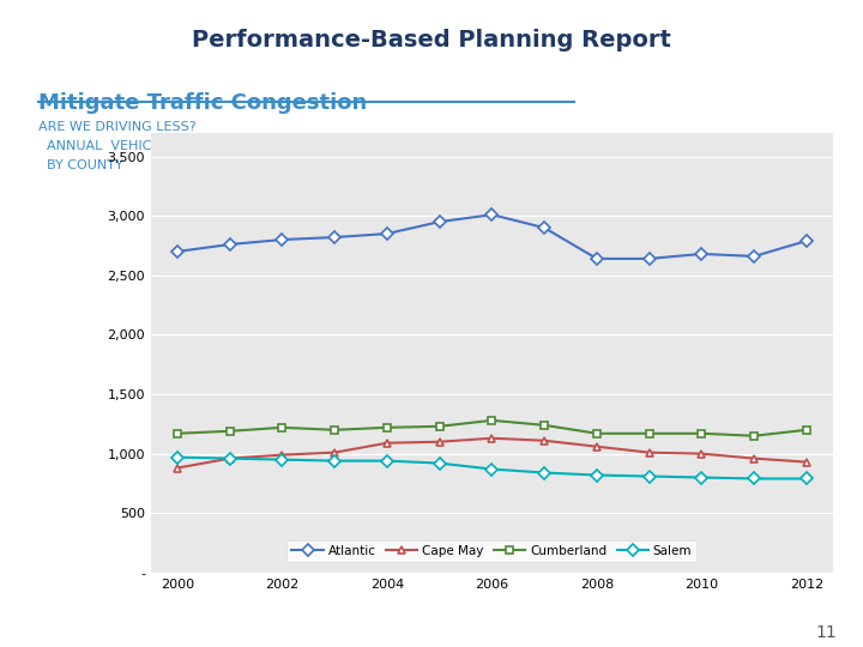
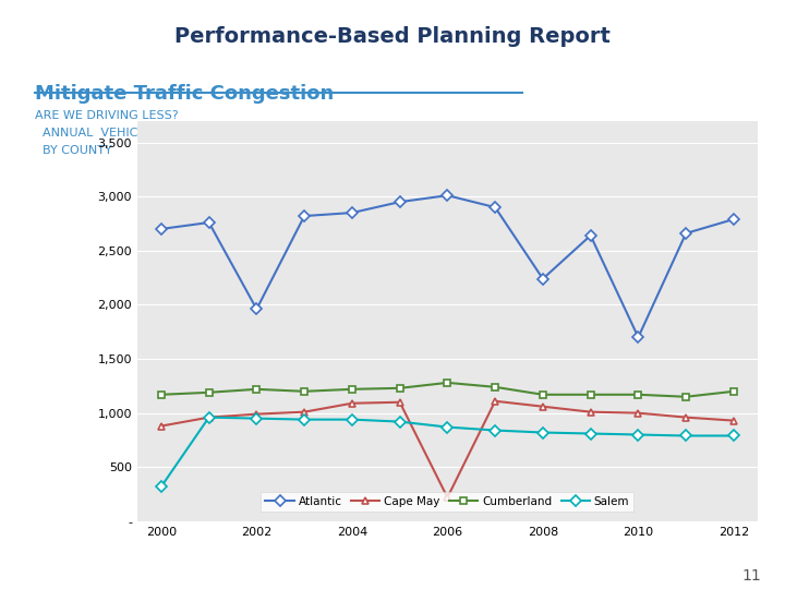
Salem/2000: 970 -> 320
Atlantic/2002: 2,800 -> 1,960
Cape May/2006: 1,130 -> 220
Atlantic/2008: 2,640 -> 2,240
Atlantic/2010: 2,680 -> 1,700
